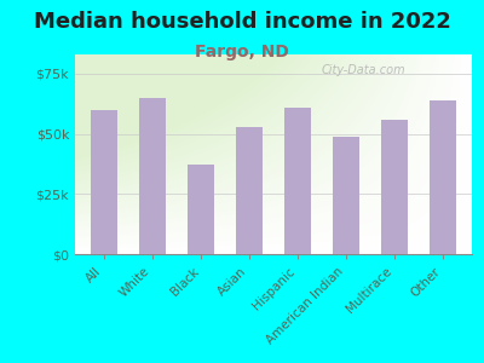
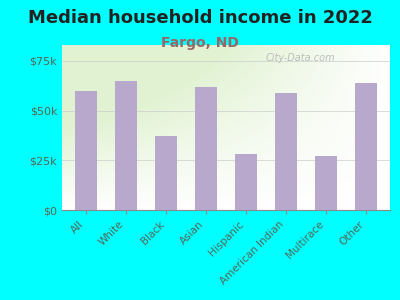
Asian: $53k -> $62k
Hispanic: $61k -> $28k
American Indian: $49k -> $59k
Multirace: $56k -> $27k
